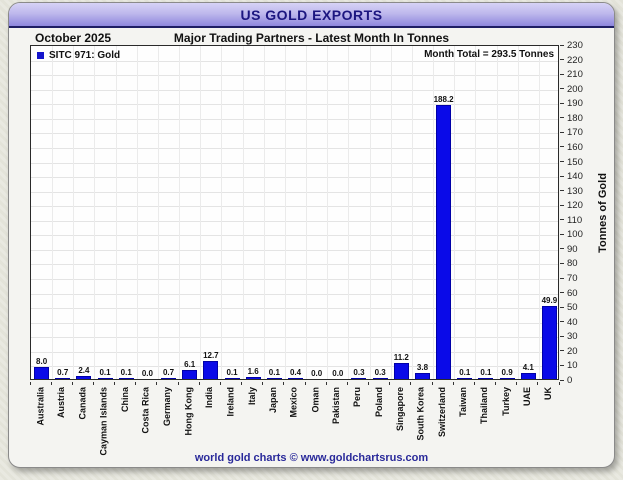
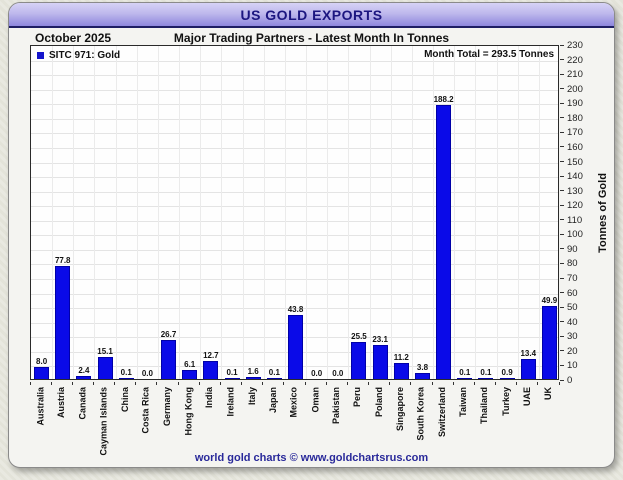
Austria: 0.7 -> 77.8
Cayman Islands: 0.1 -> 15.1
Germany: 0.7 -> 26.7
Mexico: 0.4 -> 43.8
Peru: 0.3 -> 25.5
Poland: 0.3 -> 23.1
UAE: 4.1 -> 13.4
